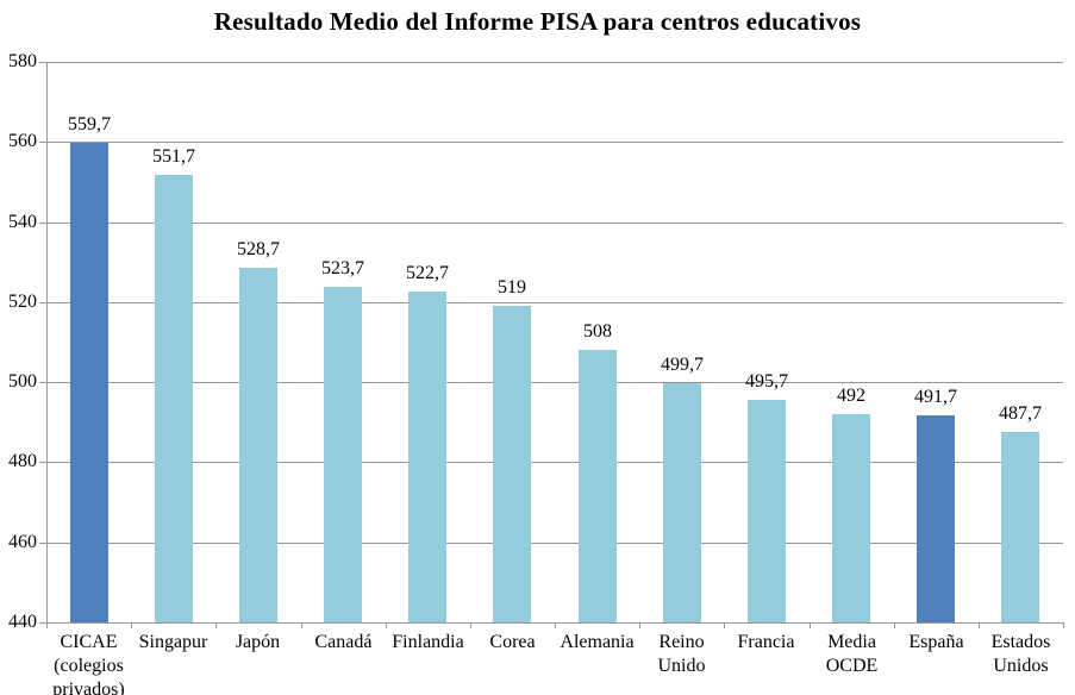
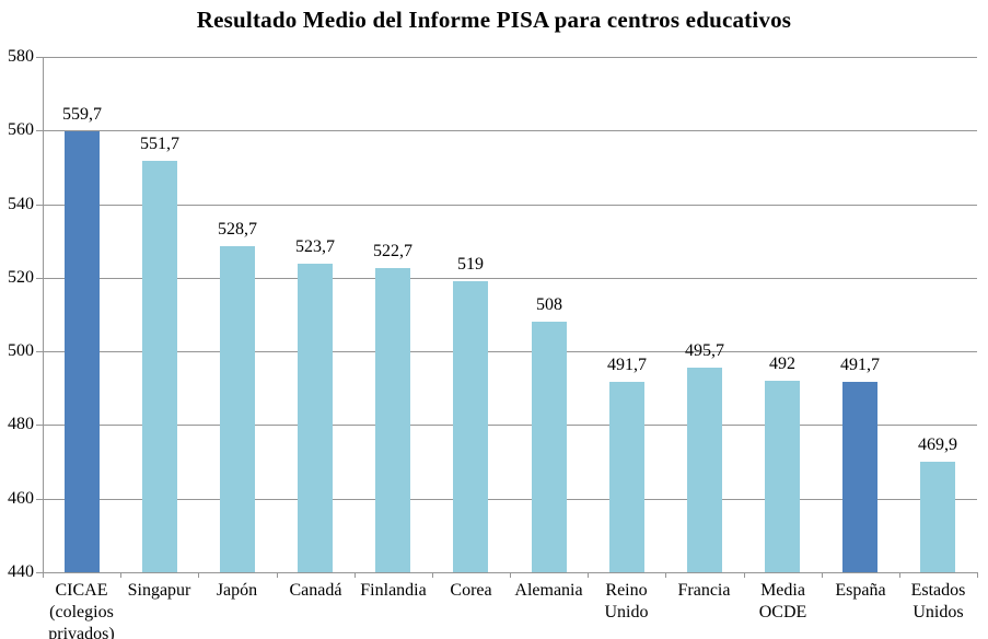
Reino Unido: 499,7 -> 491,7
Estados Unidos: 487,7 -> 469,9
